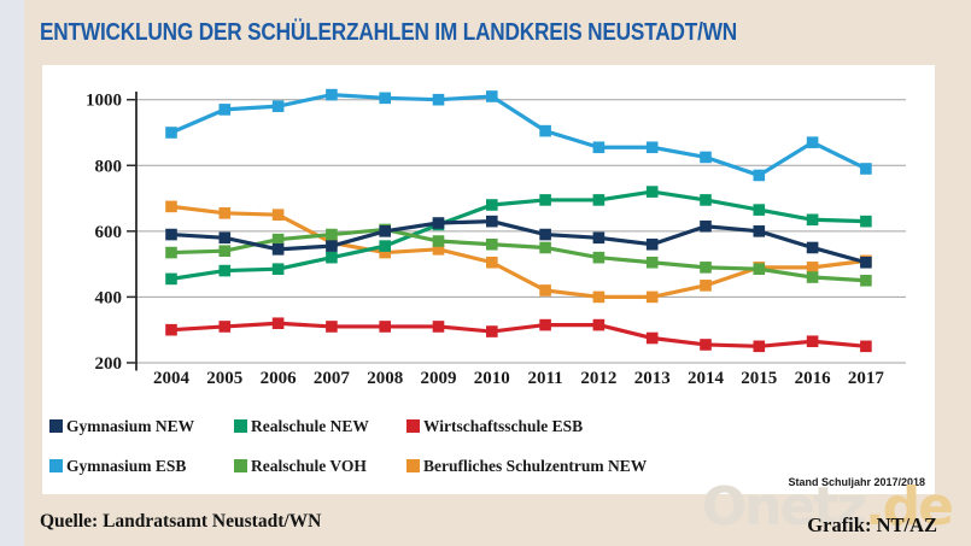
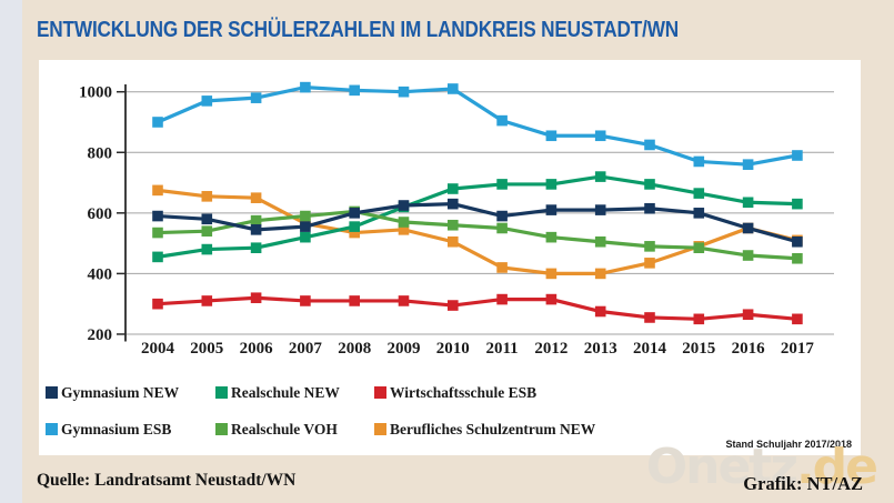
Gymnasium NEW/2012: 580 -> 610
Gymnasium NEW/2013: 560 -> 610
Berufliches Schulzentrum NEW/2016: 490 -> 550
Gymnasium ESB/2016: 870 -> 760
